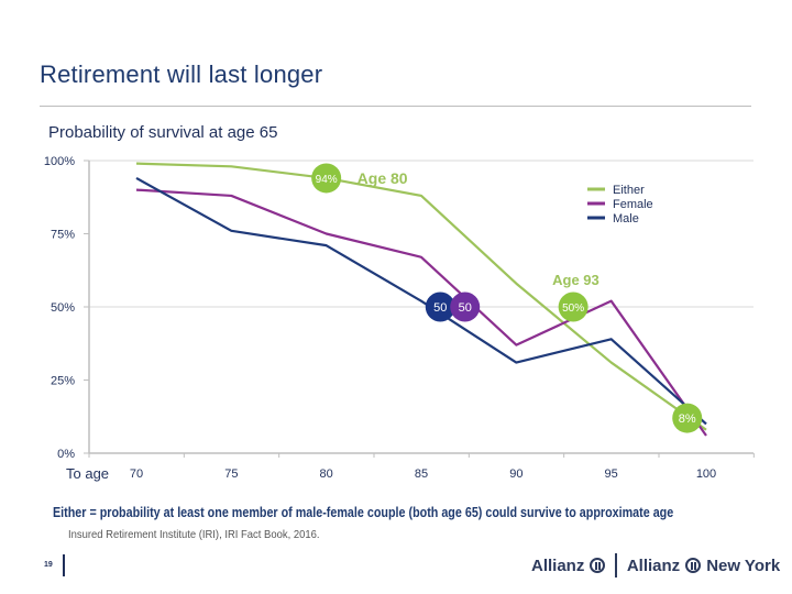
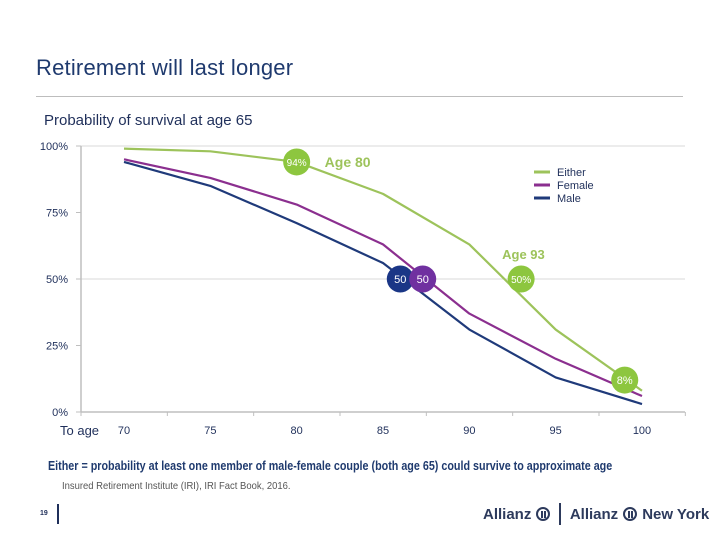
Female/70: 90% -> 95%
Male/75: 76% -> 85%
Female/80: 75% -> 78%
Either/85: 88% -> 82%
Female/85: 67% -> 63%
Male/85: 52% -> 56%
Either/90: 58% -> 63%
Female/95: 52% -> 20%
Male/95: 39% -> 13%
Male/100: 10% -> 3%
